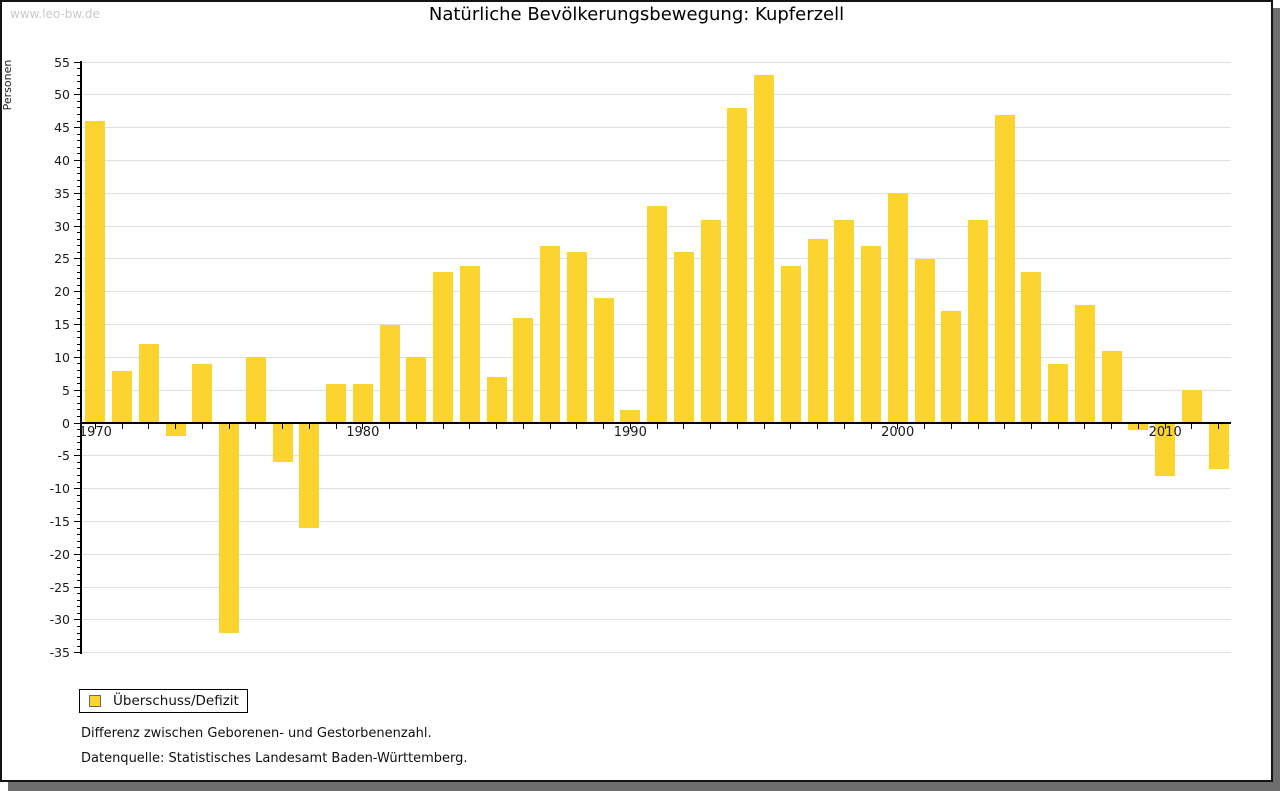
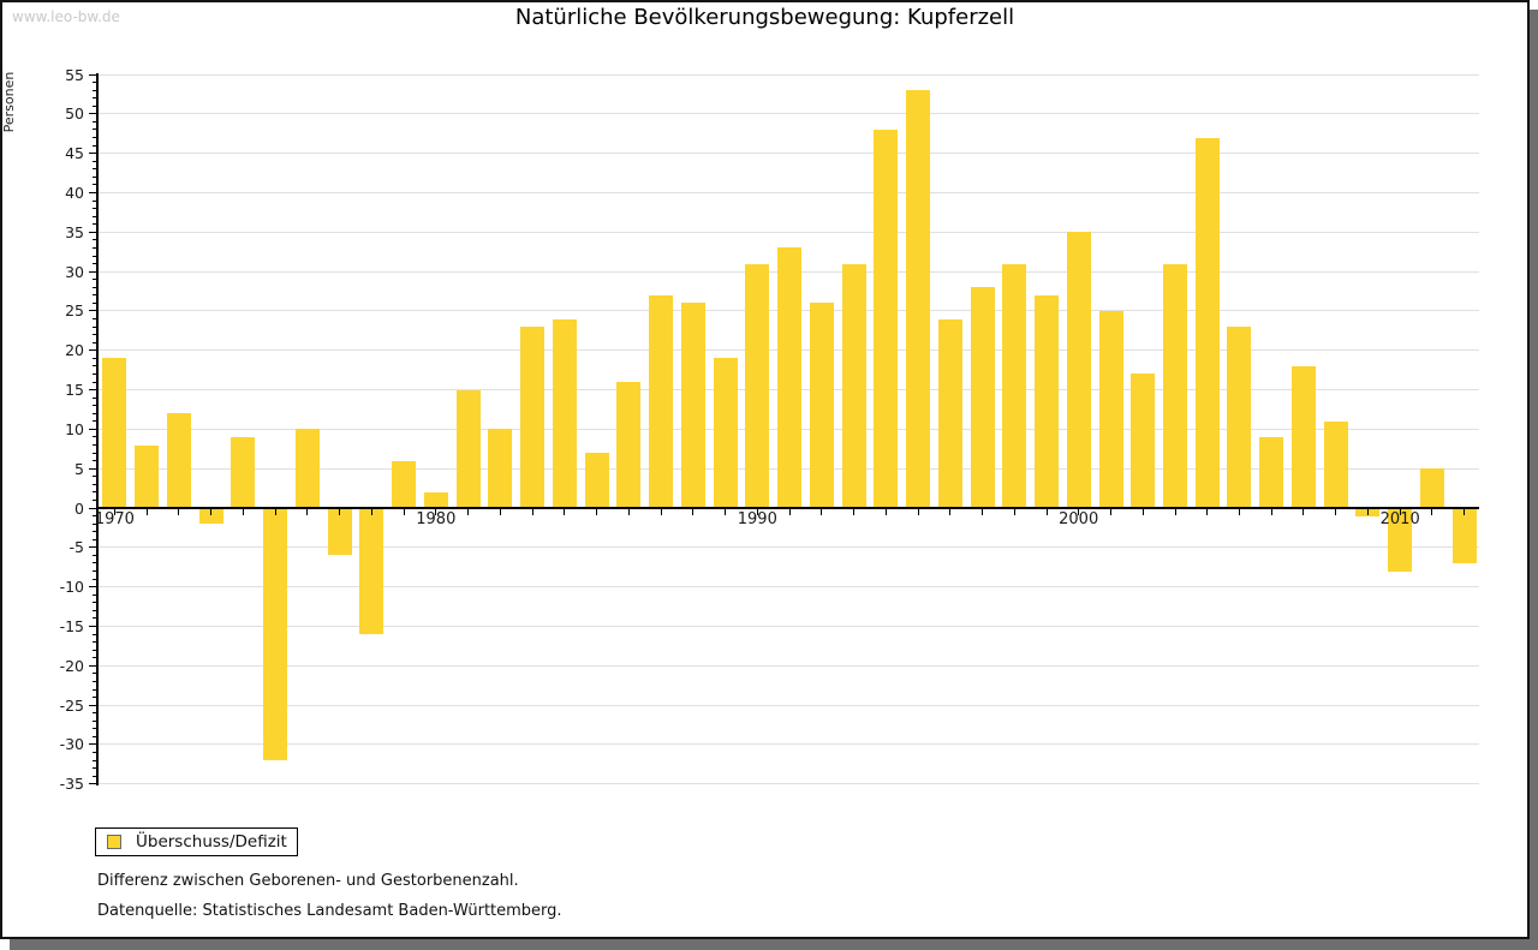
1970: 46 -> 19
1980: 6 -> 2
1990: 2 -> 31
